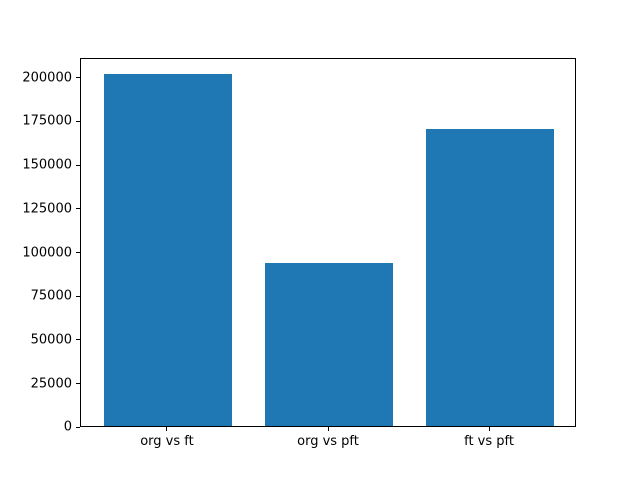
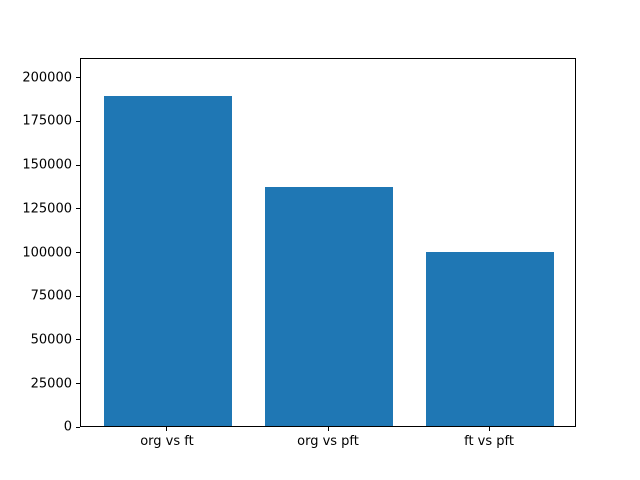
org vs ft: 202000 -> 189000
org vs pft: 94000 -> 137000
ft vs pft: 170000 -> 100000
